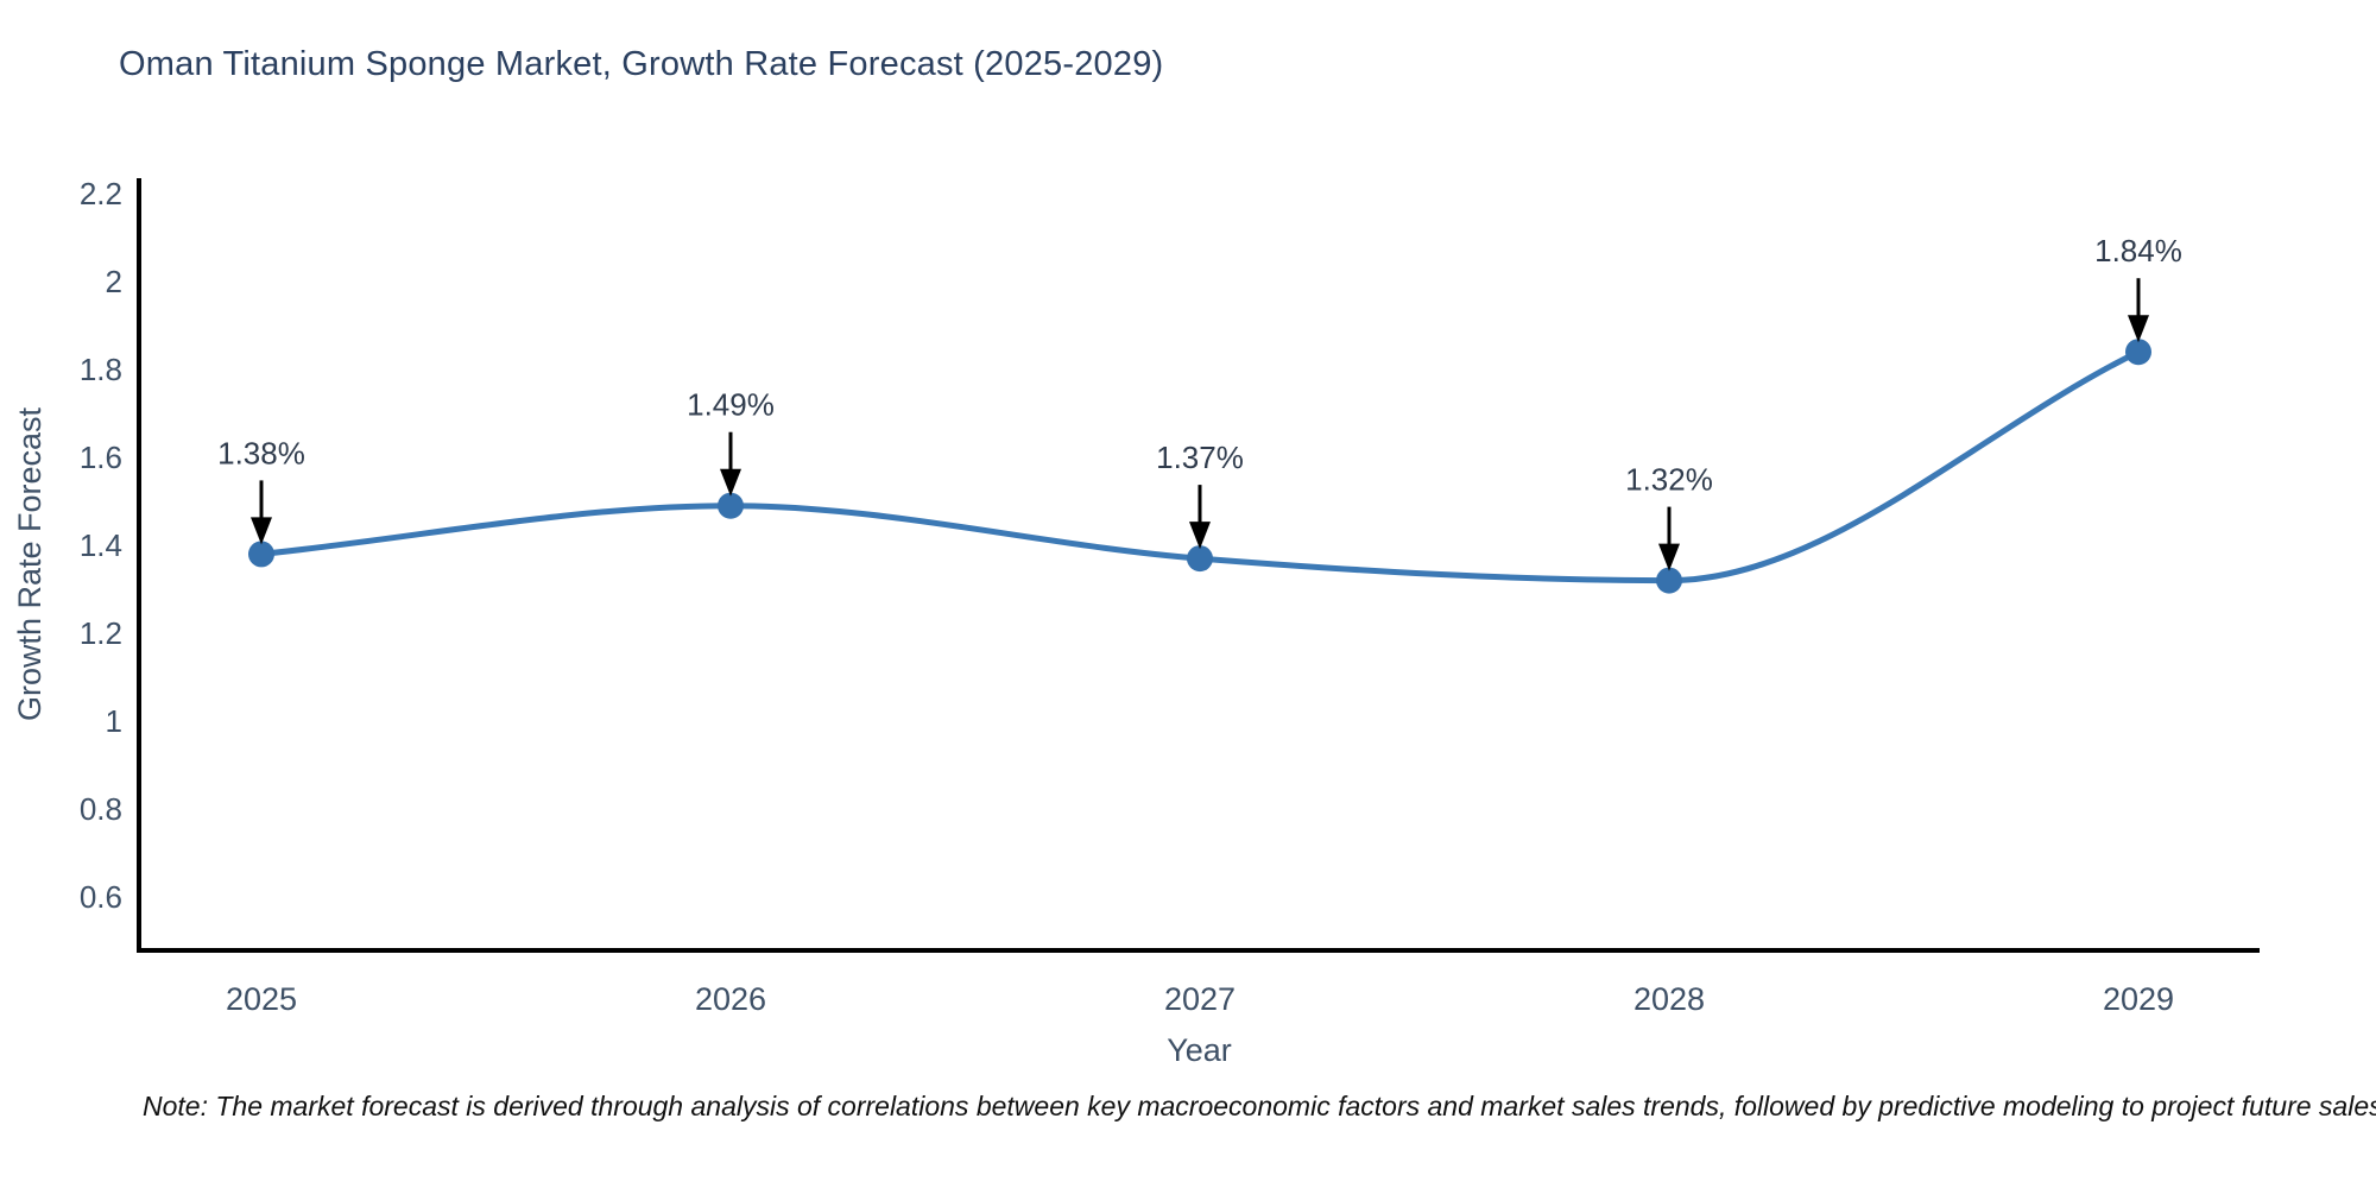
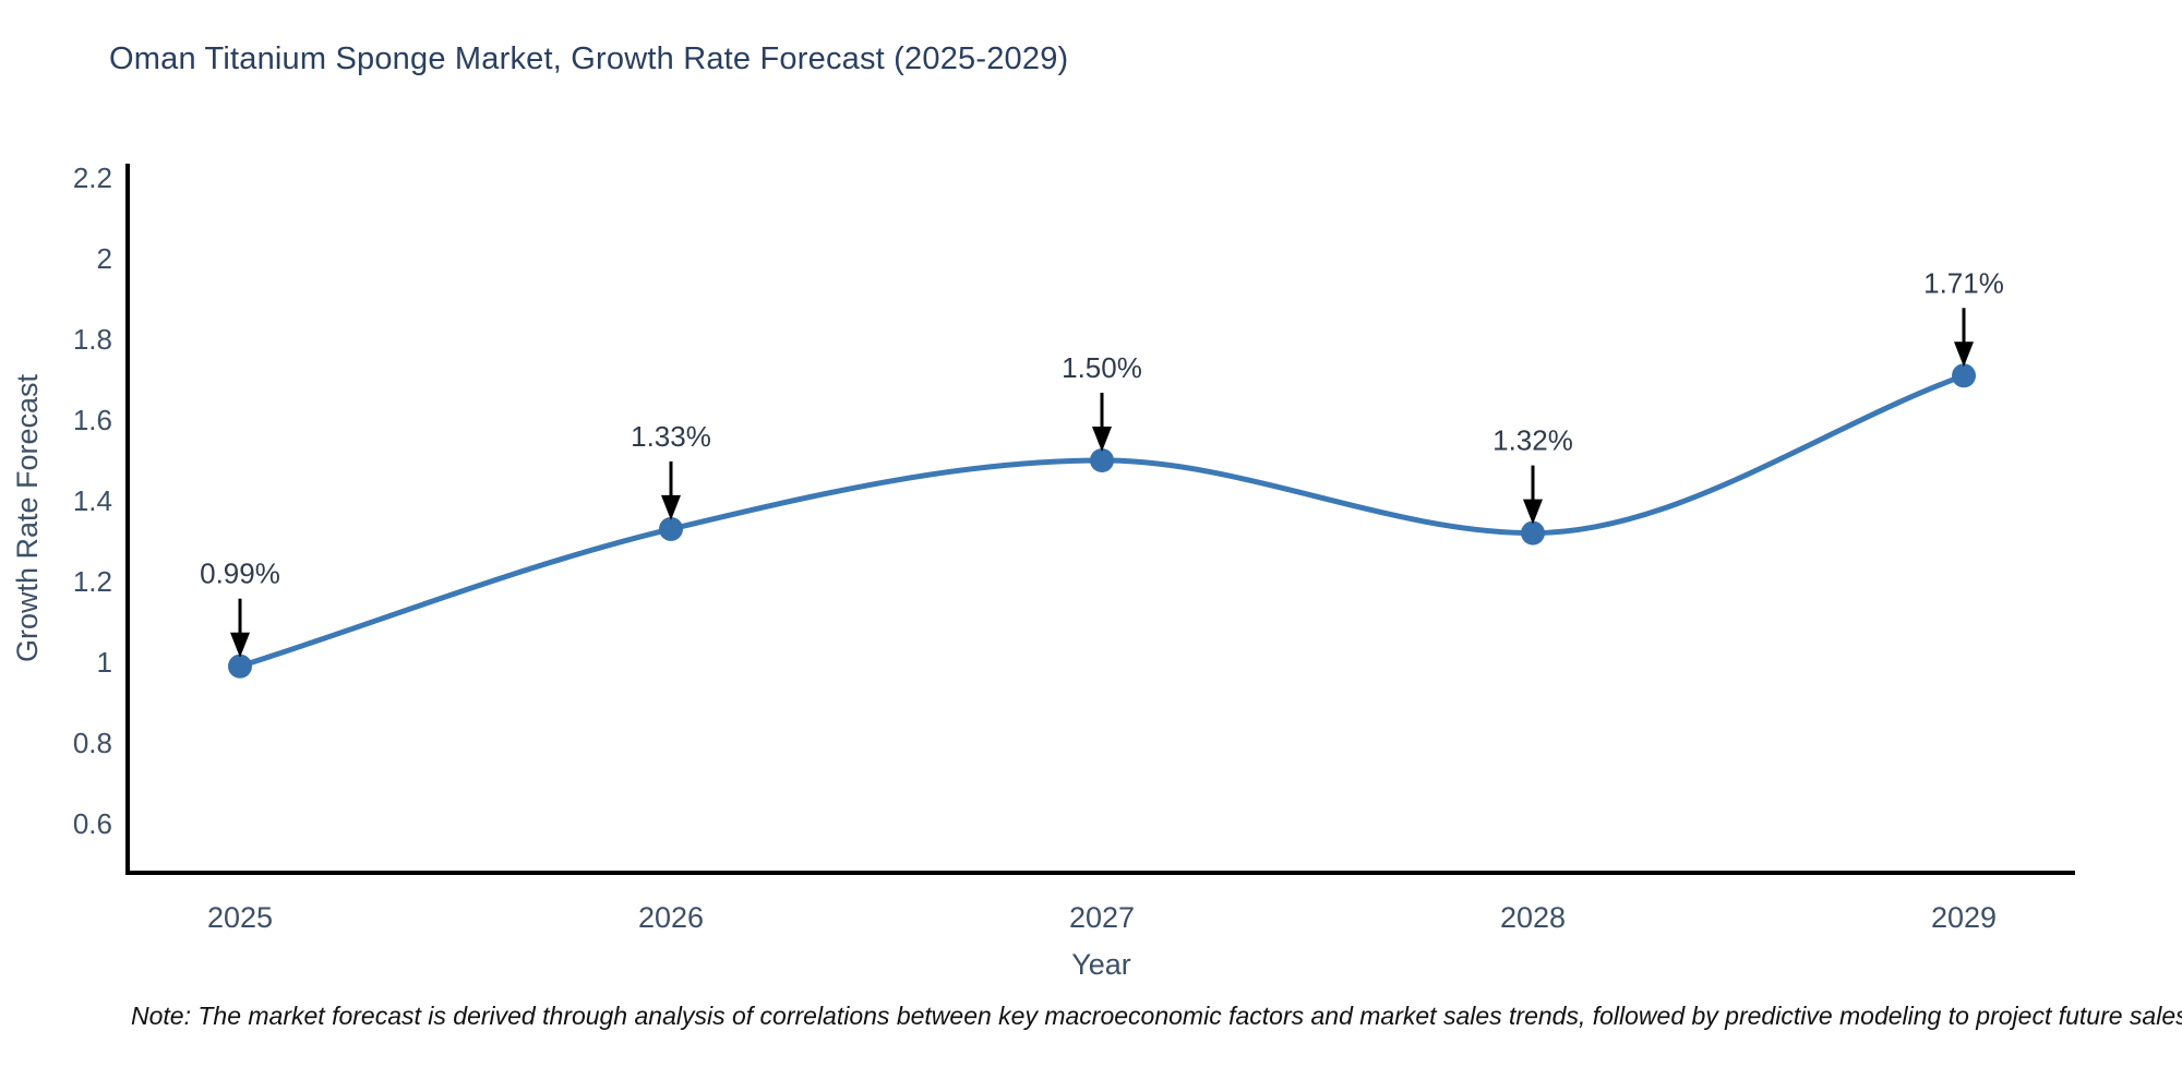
2025: 1.38% -> 0.99%
2026: 1.49% -> 1.33%
2027: 1.37% -> 1.50%
2029: 1.84% -> 1.71%
